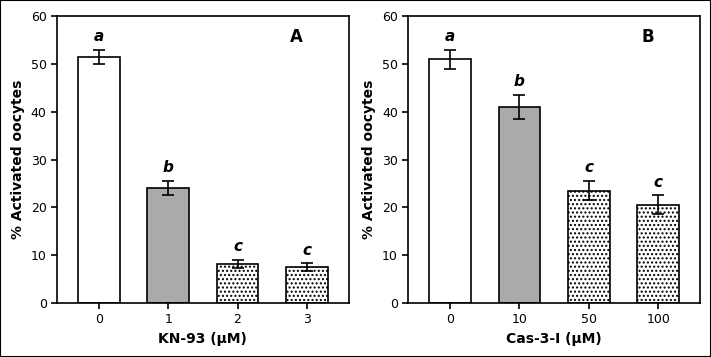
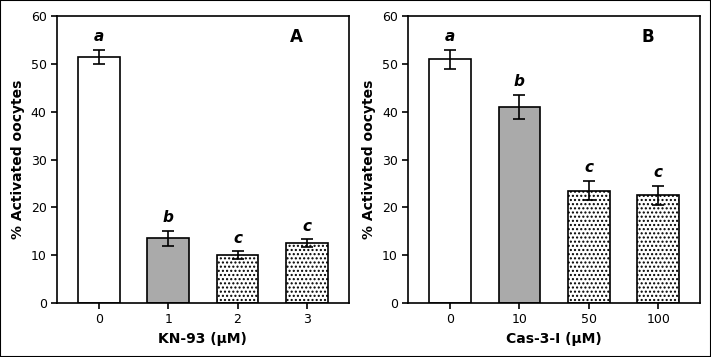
1: 24.0 -> 13.5
2: 8.2 -> 10.0
3: 7.5 -> 12.5
100: 20.5 -> 22.5
